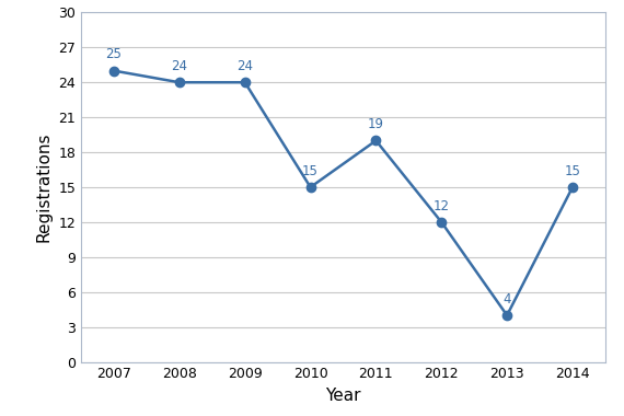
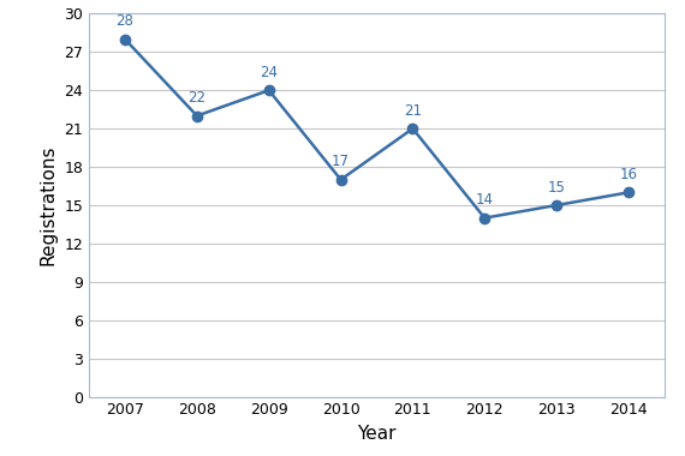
2007: 25 -> 28
2008: 24 -> 22
2010: 15 -> 17
2011: 19 -> 21
2012: 12 -> 14
2013: 4 -> 15
2014: 15 -> 16
